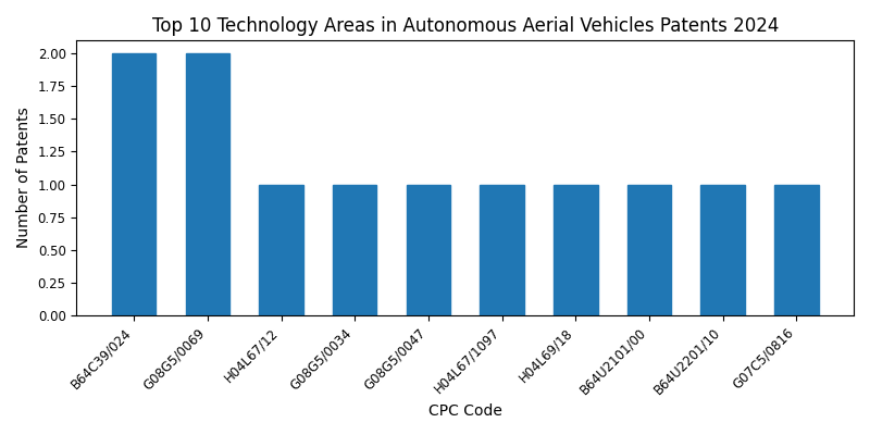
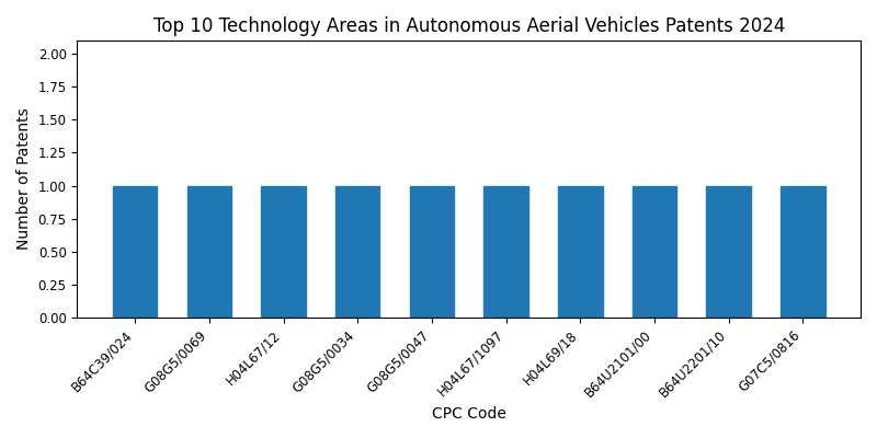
B64C39/024: 2 -> 1
G08G5/0069: 2 -> 1
